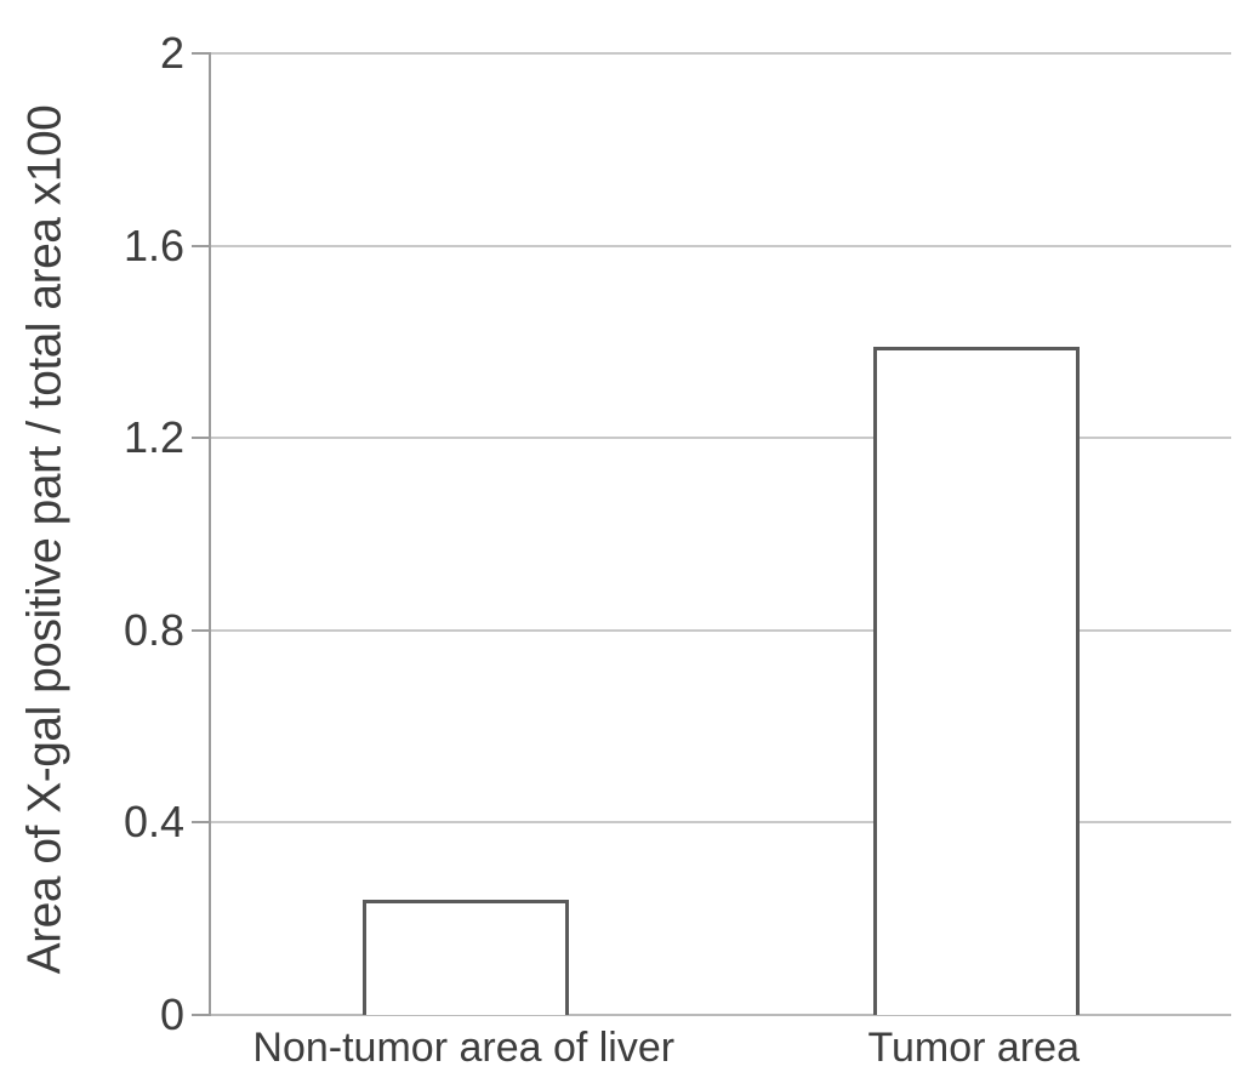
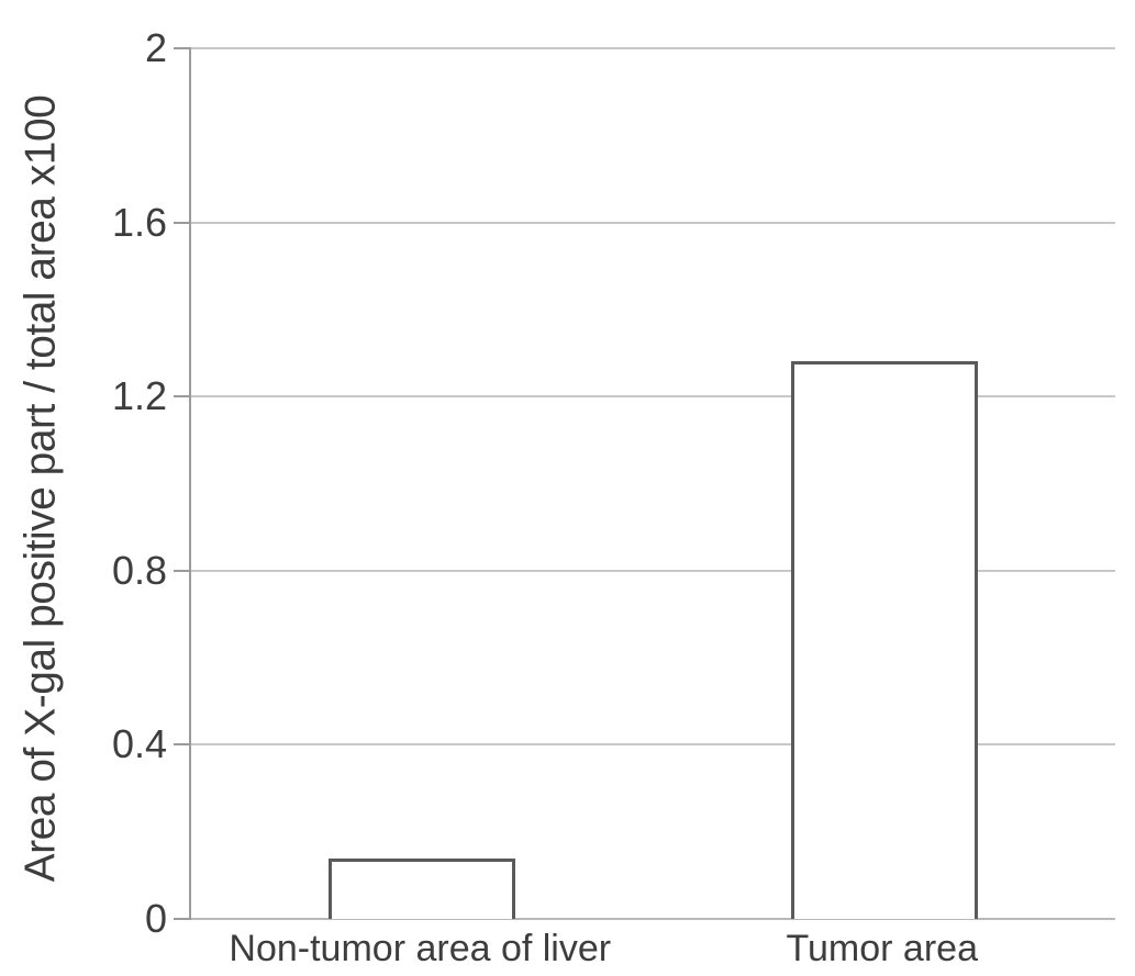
Non-tumor area of liver: 0.24 -> 0.14
Tumor area: 1.39 -> 1.28
